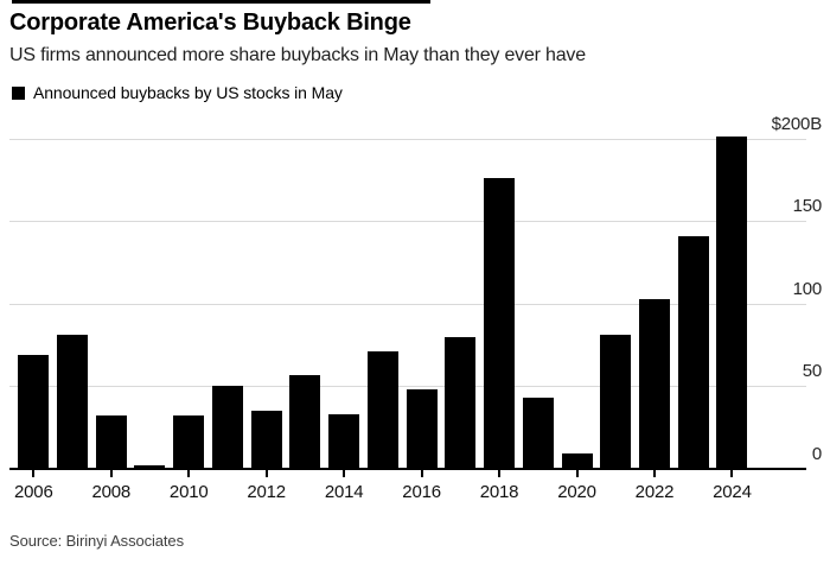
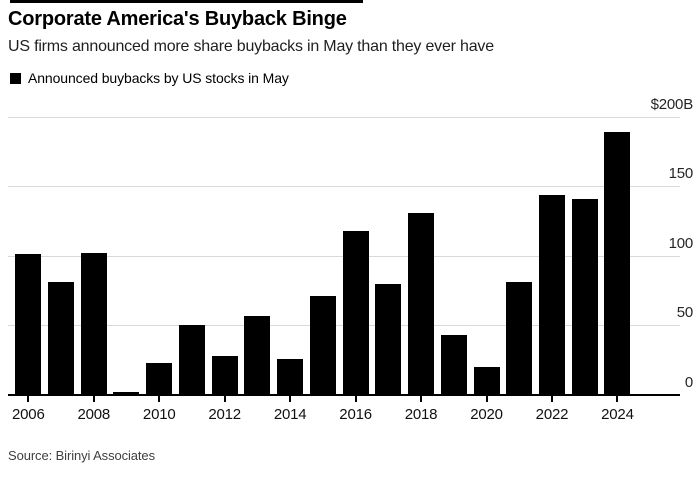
2006: $69B -> $101B
2008: $32B -> $102B
2010: $32B -> $23B
2012: $35B -> $28B
2014: $33B -> $26B
2016: $48B -> $118B
2018: $176B -> $131B
2020: $9B -> $20B
2022: $103B -> $144B
2024: $201B -> $189B
